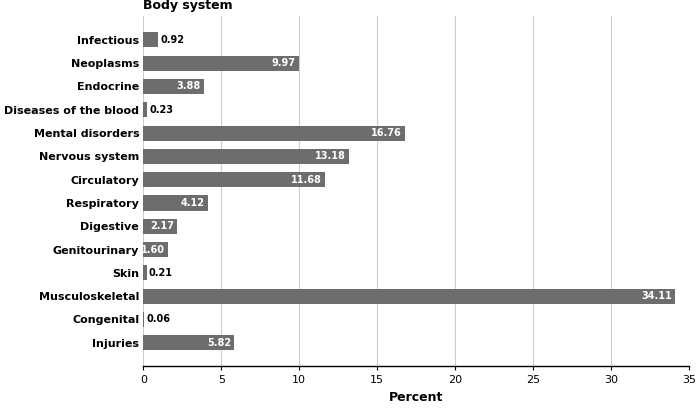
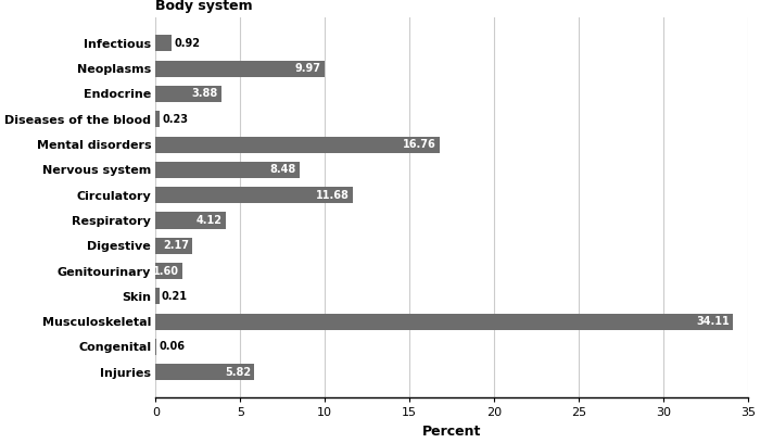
Nervous system: 13.18 -> 8.48
